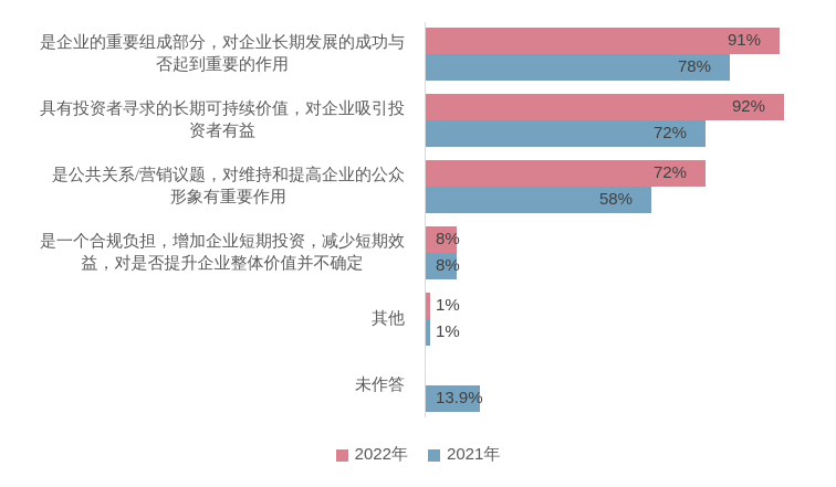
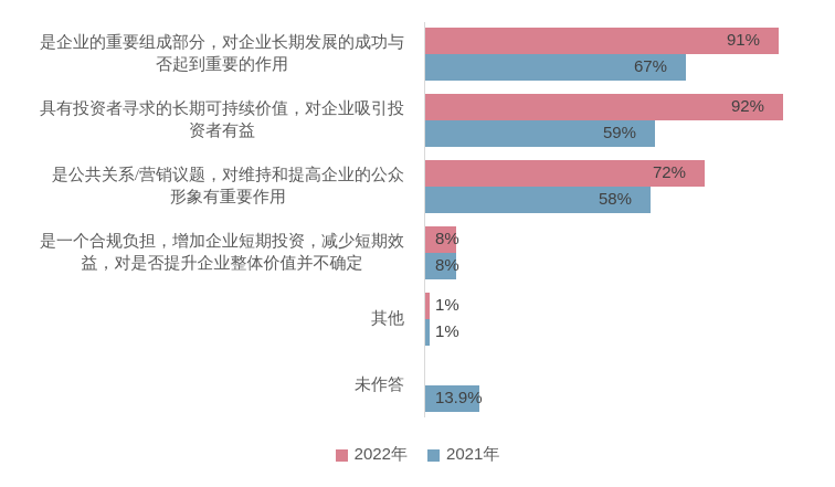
2021年/是企业的重要组成部分，对企业长期发展的成功与 否起到重要的作用: 78% -> 67%
2021年/具有投资者寻求的长期可持续价值，对企业吸引投 资者有益: 72% -> 59%
